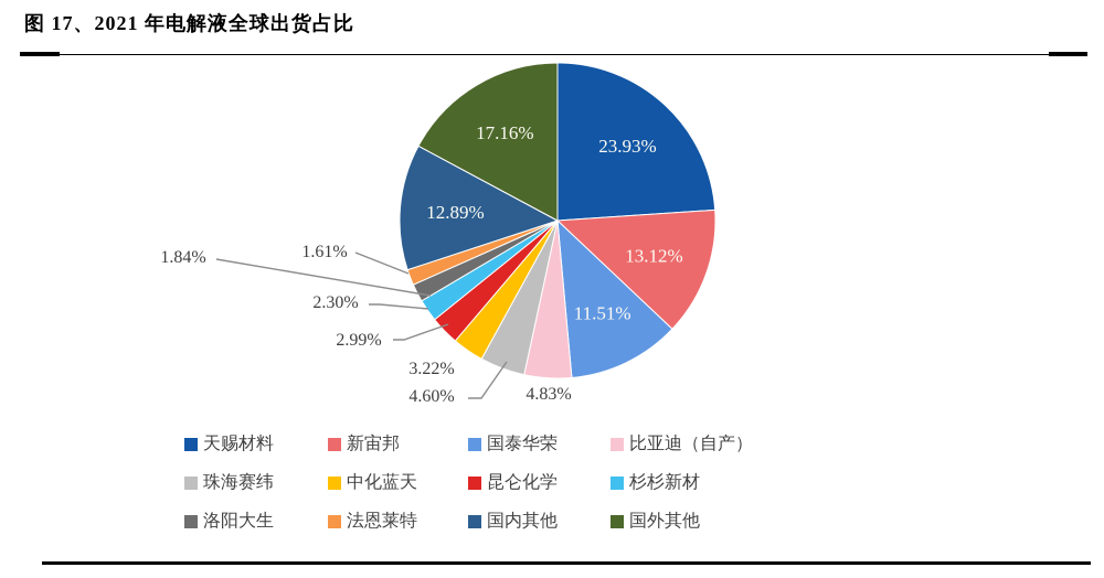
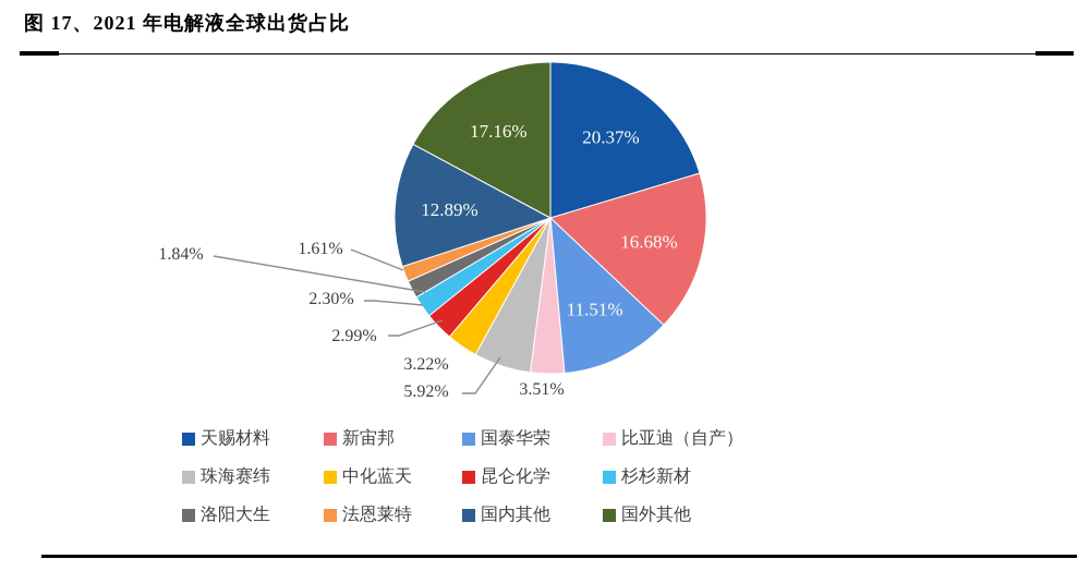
天赐材料: 23.93% -> 20.37%
新宙邦: 13.12% -> 16.68%
比亚迪（自产）: 4.83% -> 3.51%
珠海赛纬: 4.60% -> 5.92%
